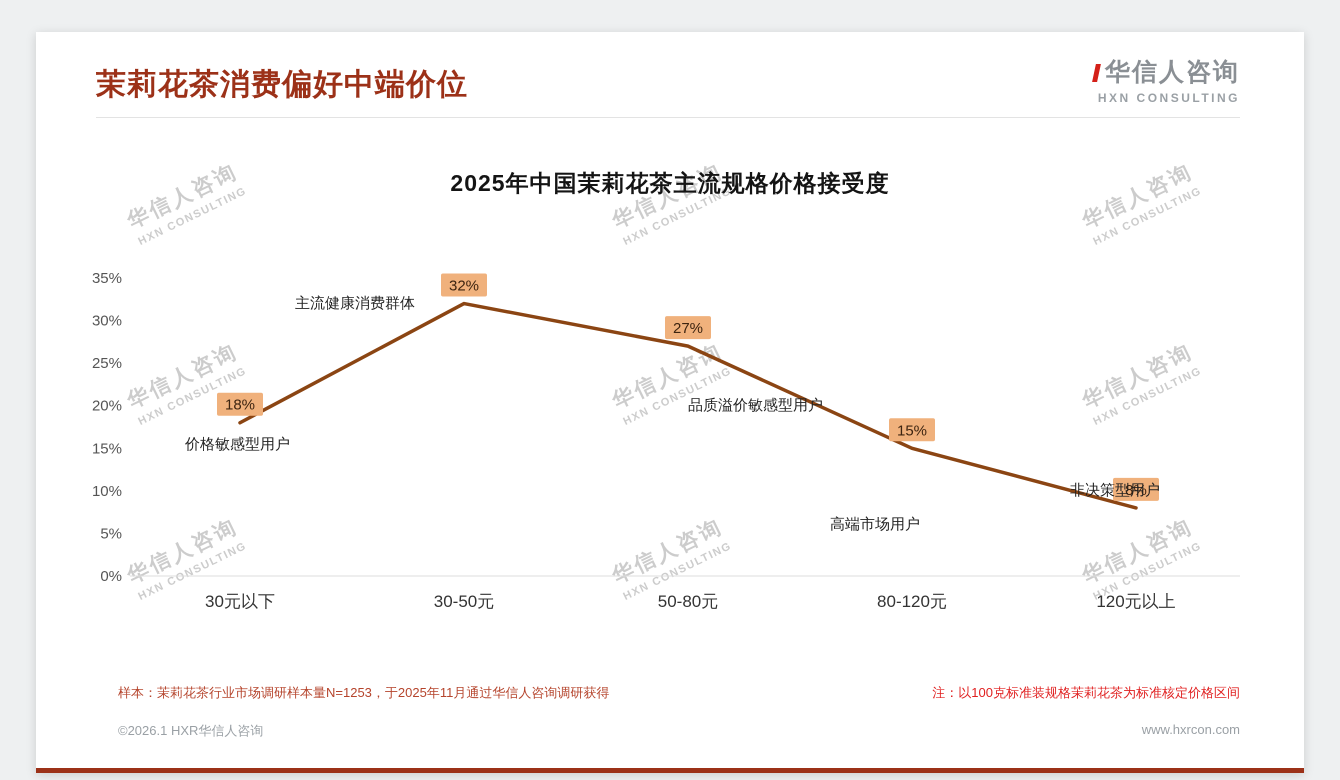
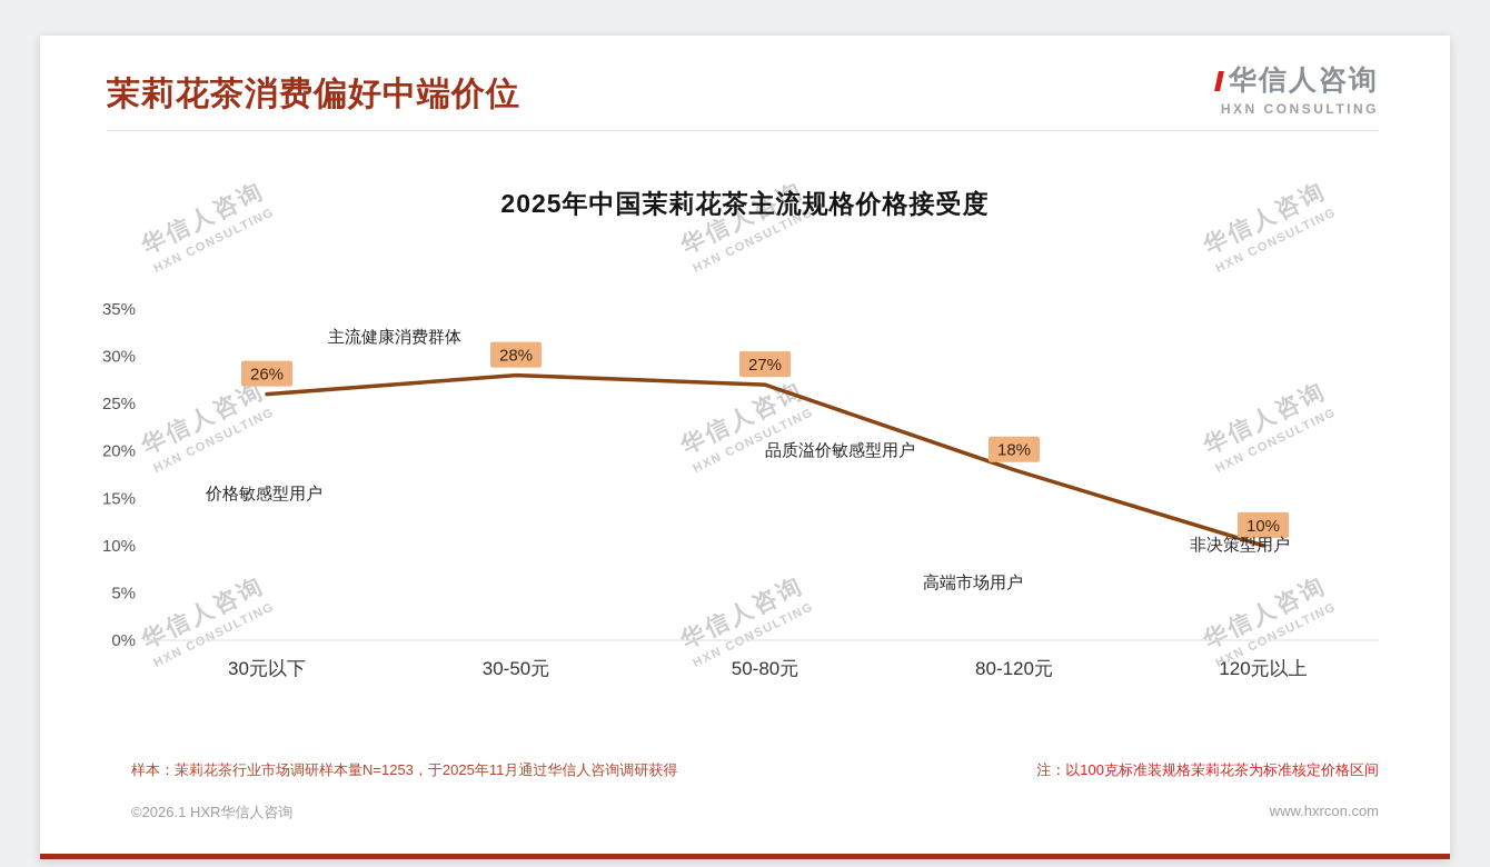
30元以下: 18% -> 26%
30-50元: 32% -> 28%
80-120元: 15% -> 18%
120元以上: 8% -> 10%
